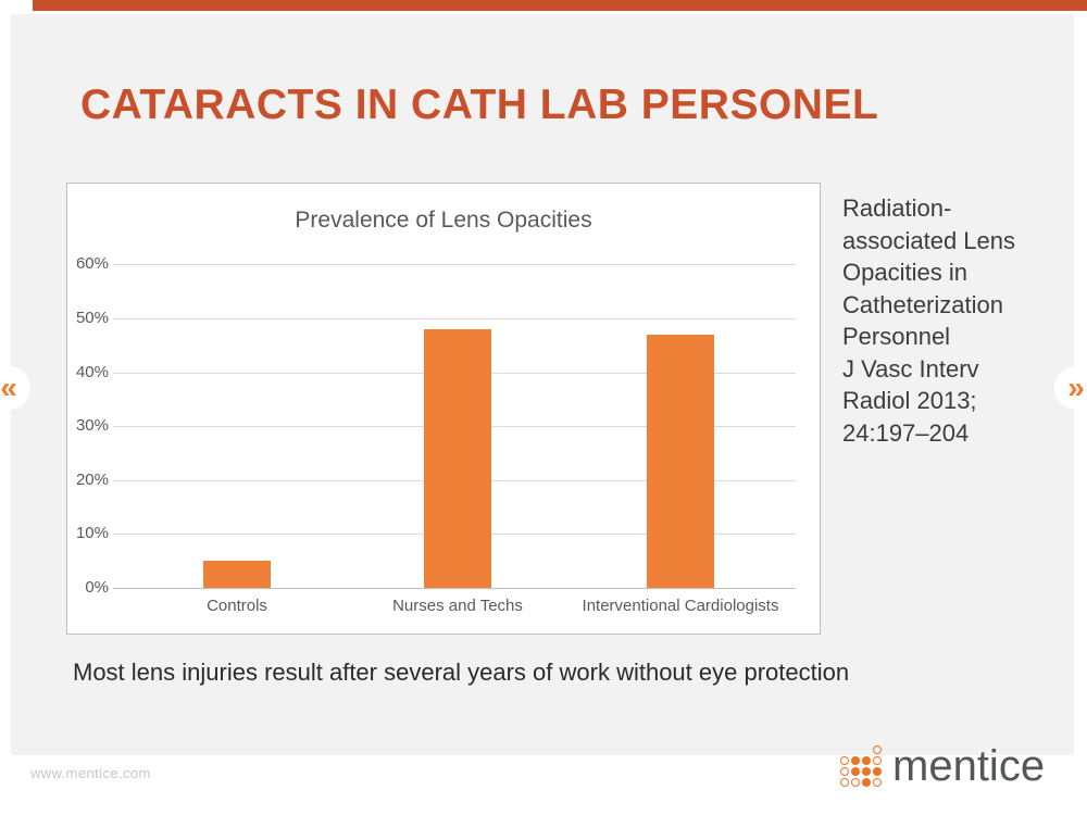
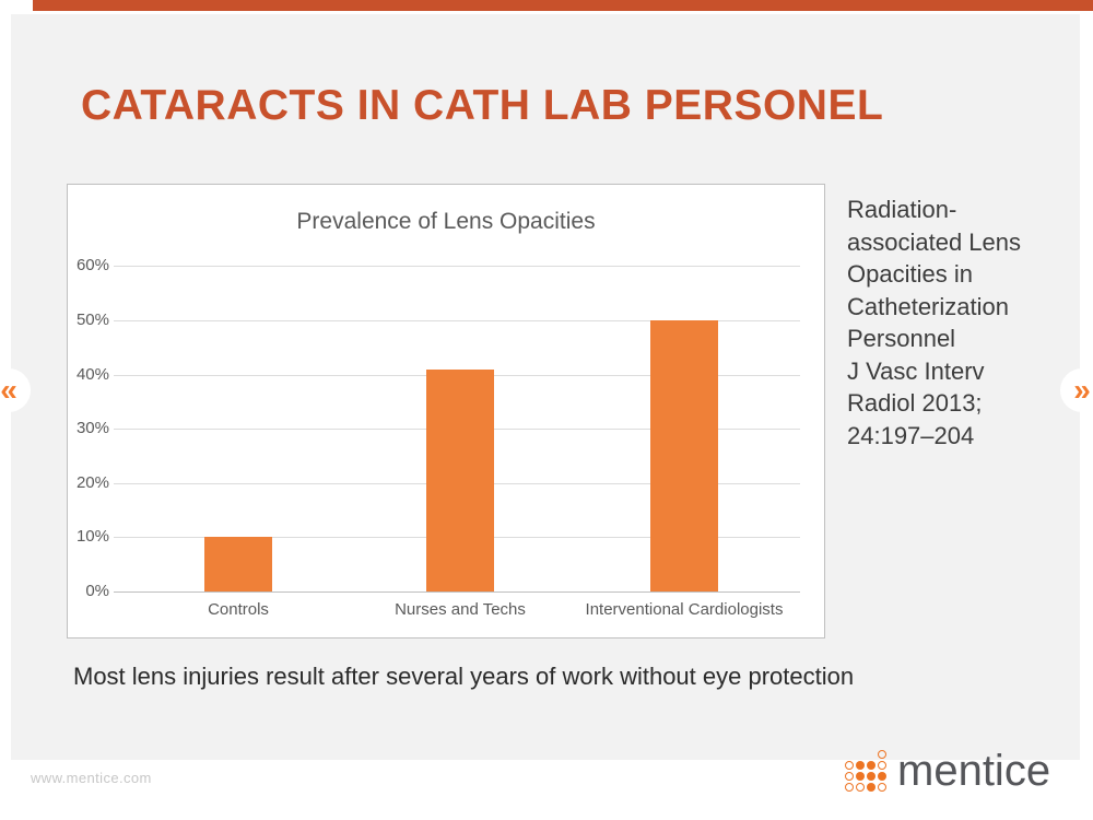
Controls: 5% -> 10%
Nurses and Techs: 48% -> 41%
Interventional Cardiologists: 47% -> 50%
